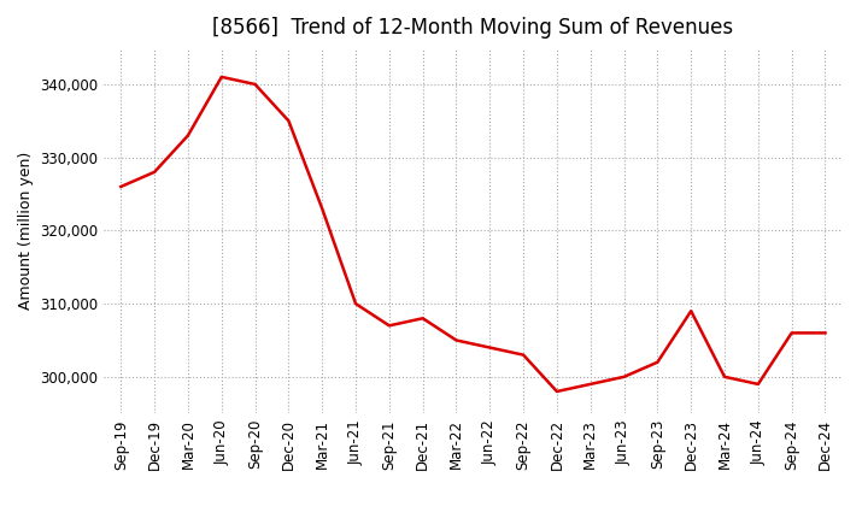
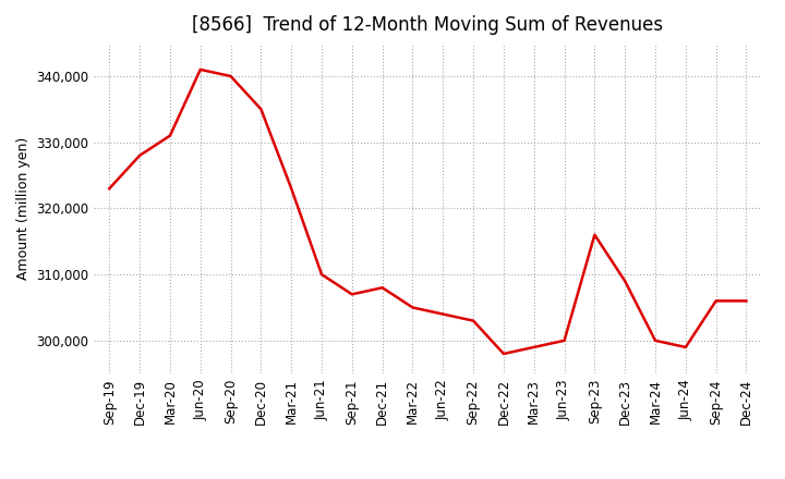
Sep-19: 326,000 -> 323,000
Mar-20: 333,000 -> 331,000
Sep-23: 302,000 -> 316,000
